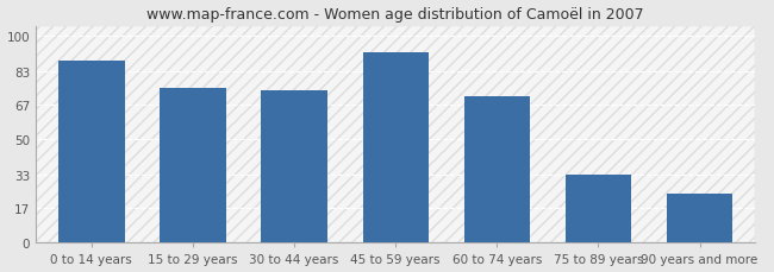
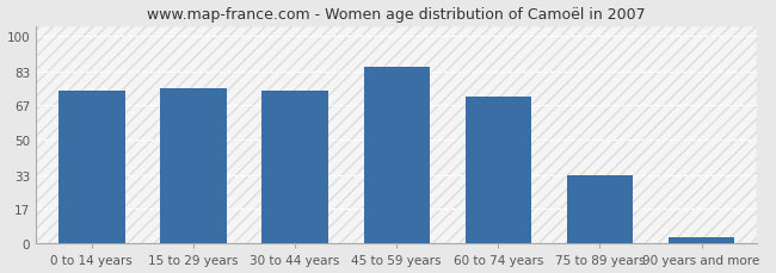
0 to 14 years: 88 -> 74
45 to 59 years: 92 -> 85
90 years and more: 24 -> 3
